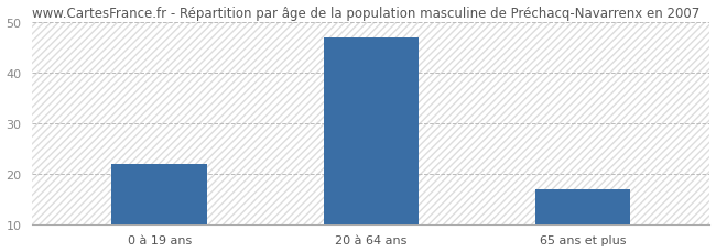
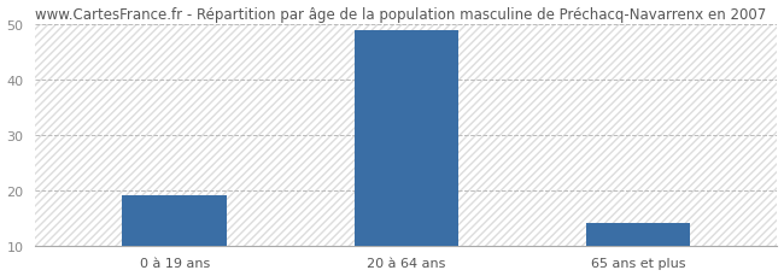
0 à 19 ans: 22 -> 19
20 à 64 ans: 47 -> 49
65 ans et plus: 17 -> 14
